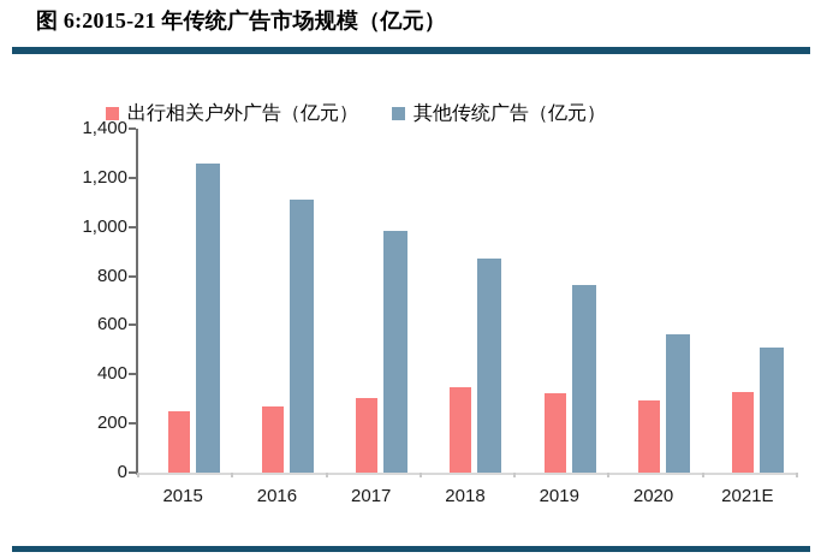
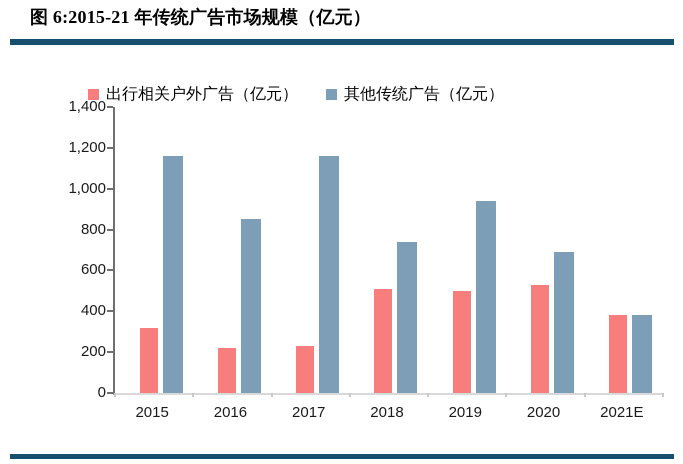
出行相关户外广告（亿元）/2015: 250 -> 320
其他传统广告（亿元）/2015: 1260 -> 1160
出行相关户外广告（亿元）/2016: 270 -> 220
其他传统广告（亿元）/2016: 1110 -> 850
出行相关户外广告（亿元）/2017: 300 -> 230
其他传统广告（亿元）/2017: 980 -> 1160
出行相关户外广告（亿元）/2018: 350 -> 510
其他传统广告（亿元）/2018: 870 -> 740
出行相关户外广告（亿元）/2019: 320 -> 500
其他传统广告（亿元）/2019: 760 -> 940
出行相关户外广告（亿元）/2020: 300 -> 530
其他传统广告（亿元）/2020: 560 -> 690
出行相关户外广告（亿元）/2021E: 330 -> 380
其他传统广告（亿元）/2021E: 510 -> 380
